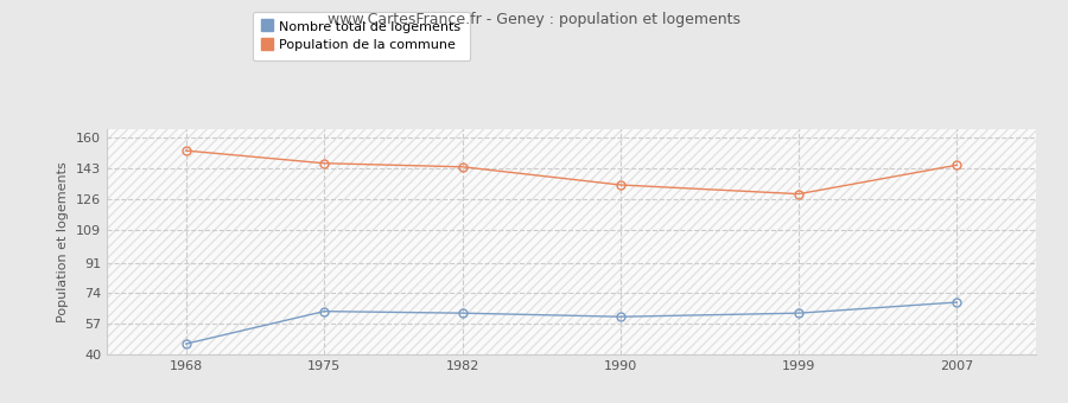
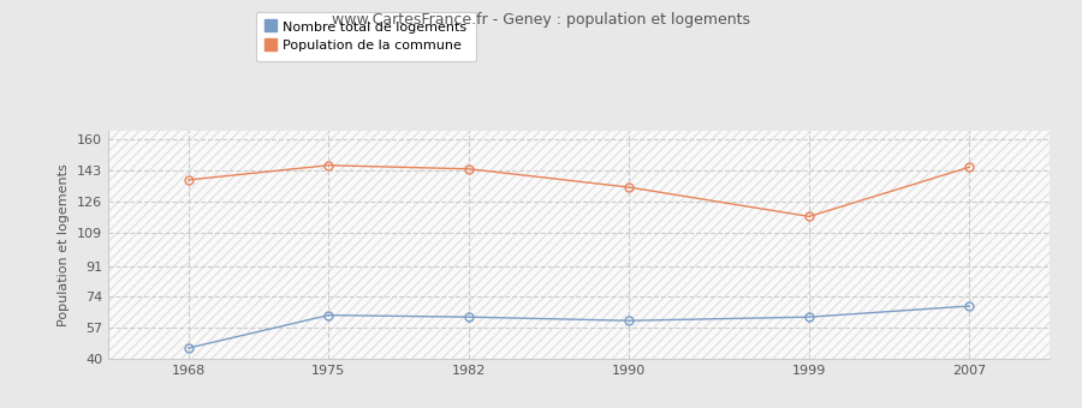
Population de la commune/1968: 153 -> 138
Population de la commune/1999: 129 -> 118
